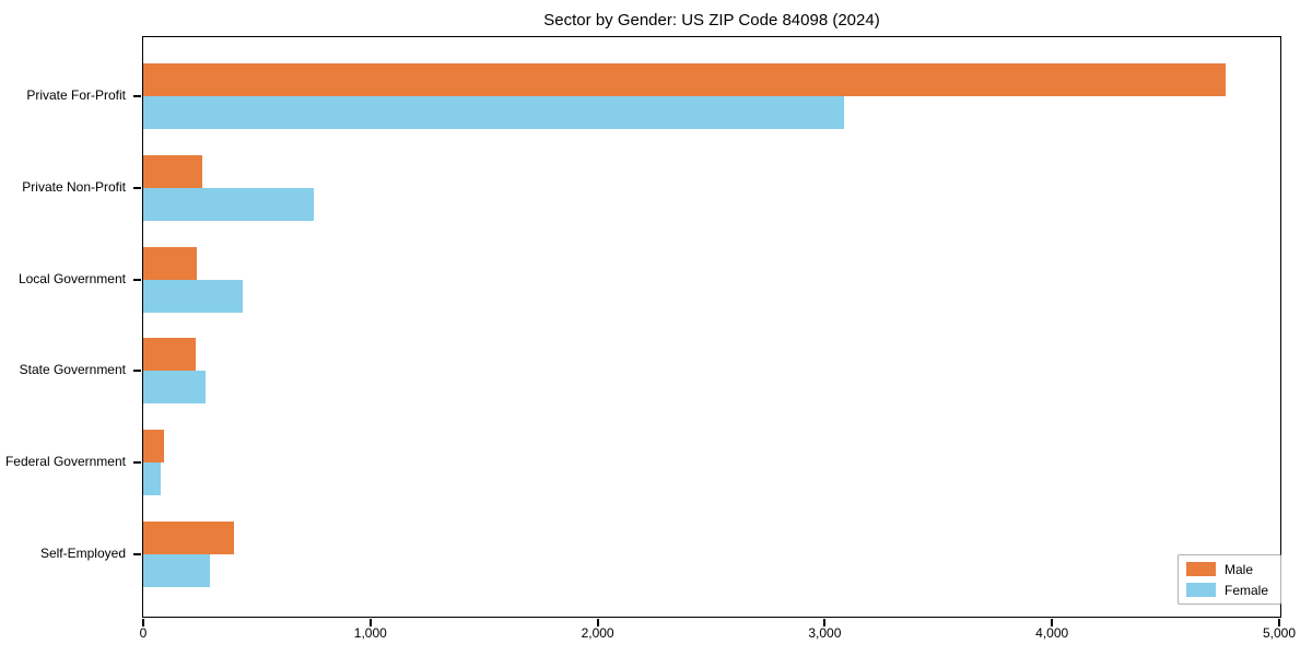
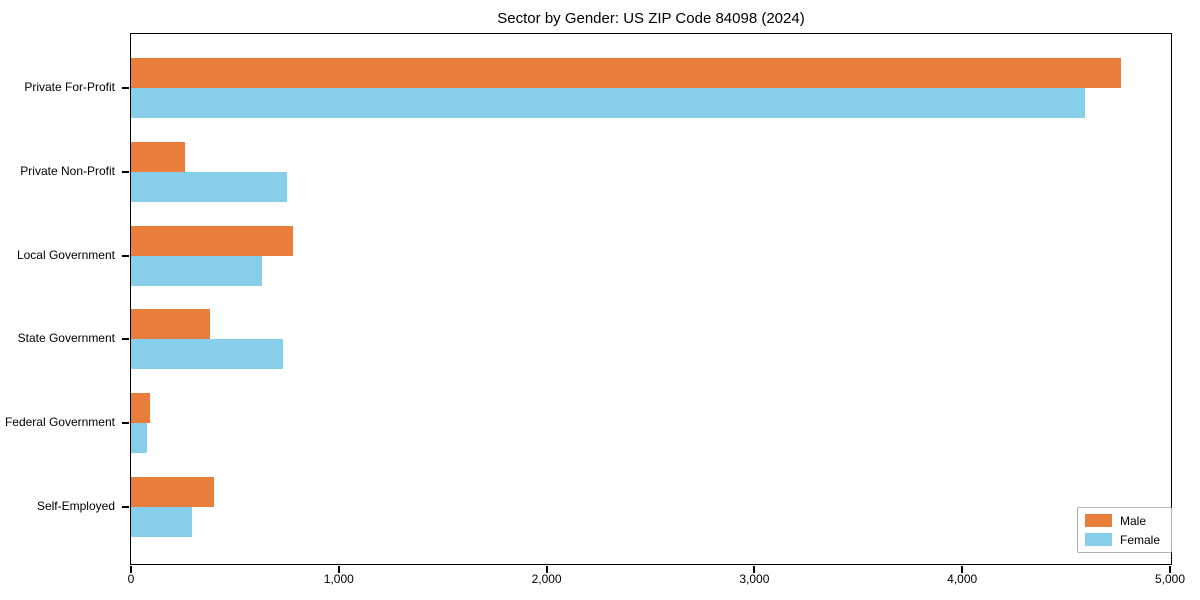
Female/Private For-Profit: 3080 -> 4590
Male/Local Government: 240 -> 780
Female/Local Government: 440 -> 630
Male/State Government: 230 -> 380
Female/State Government: 280 -> 730
